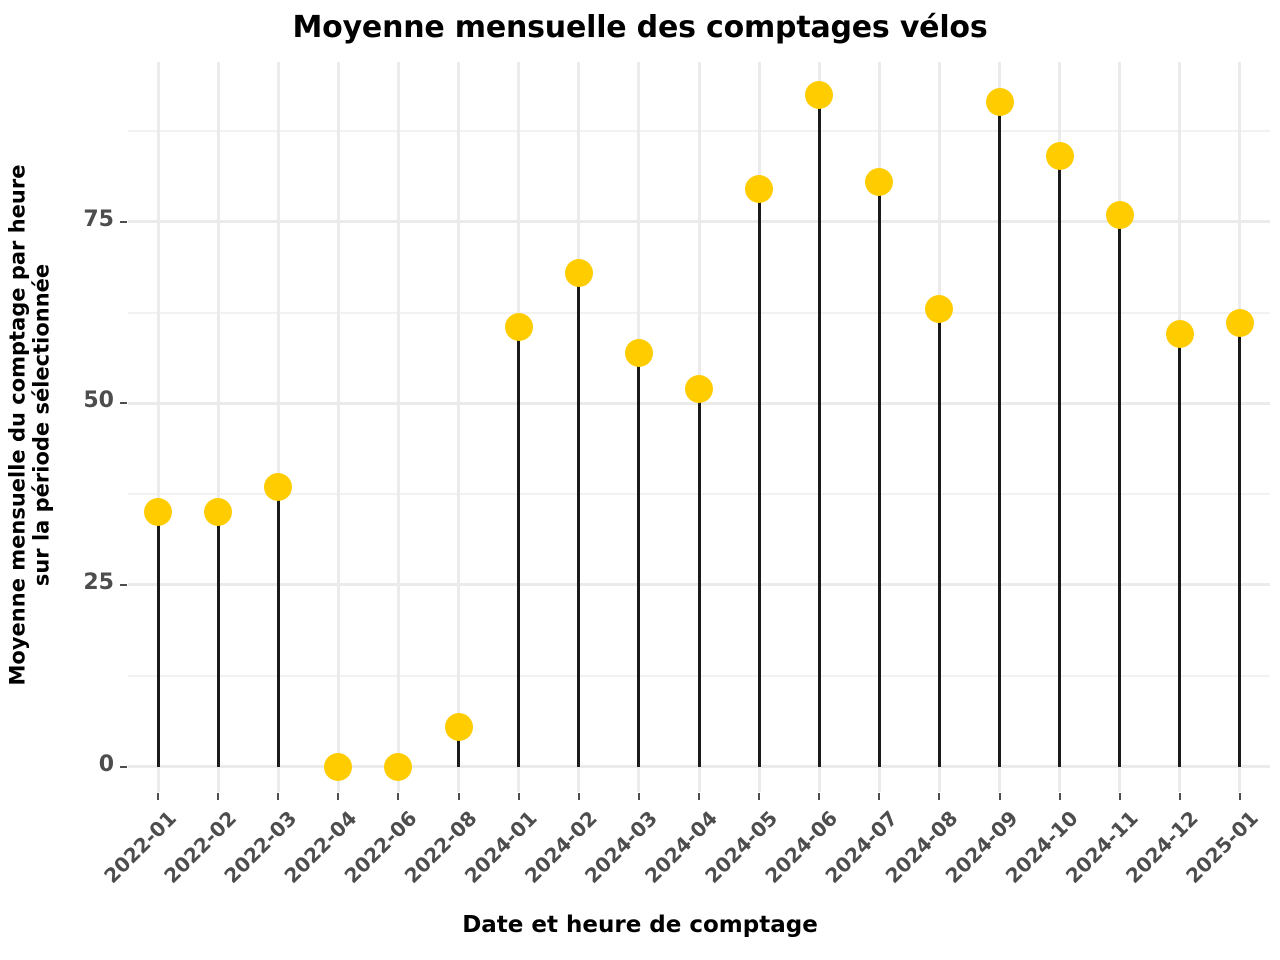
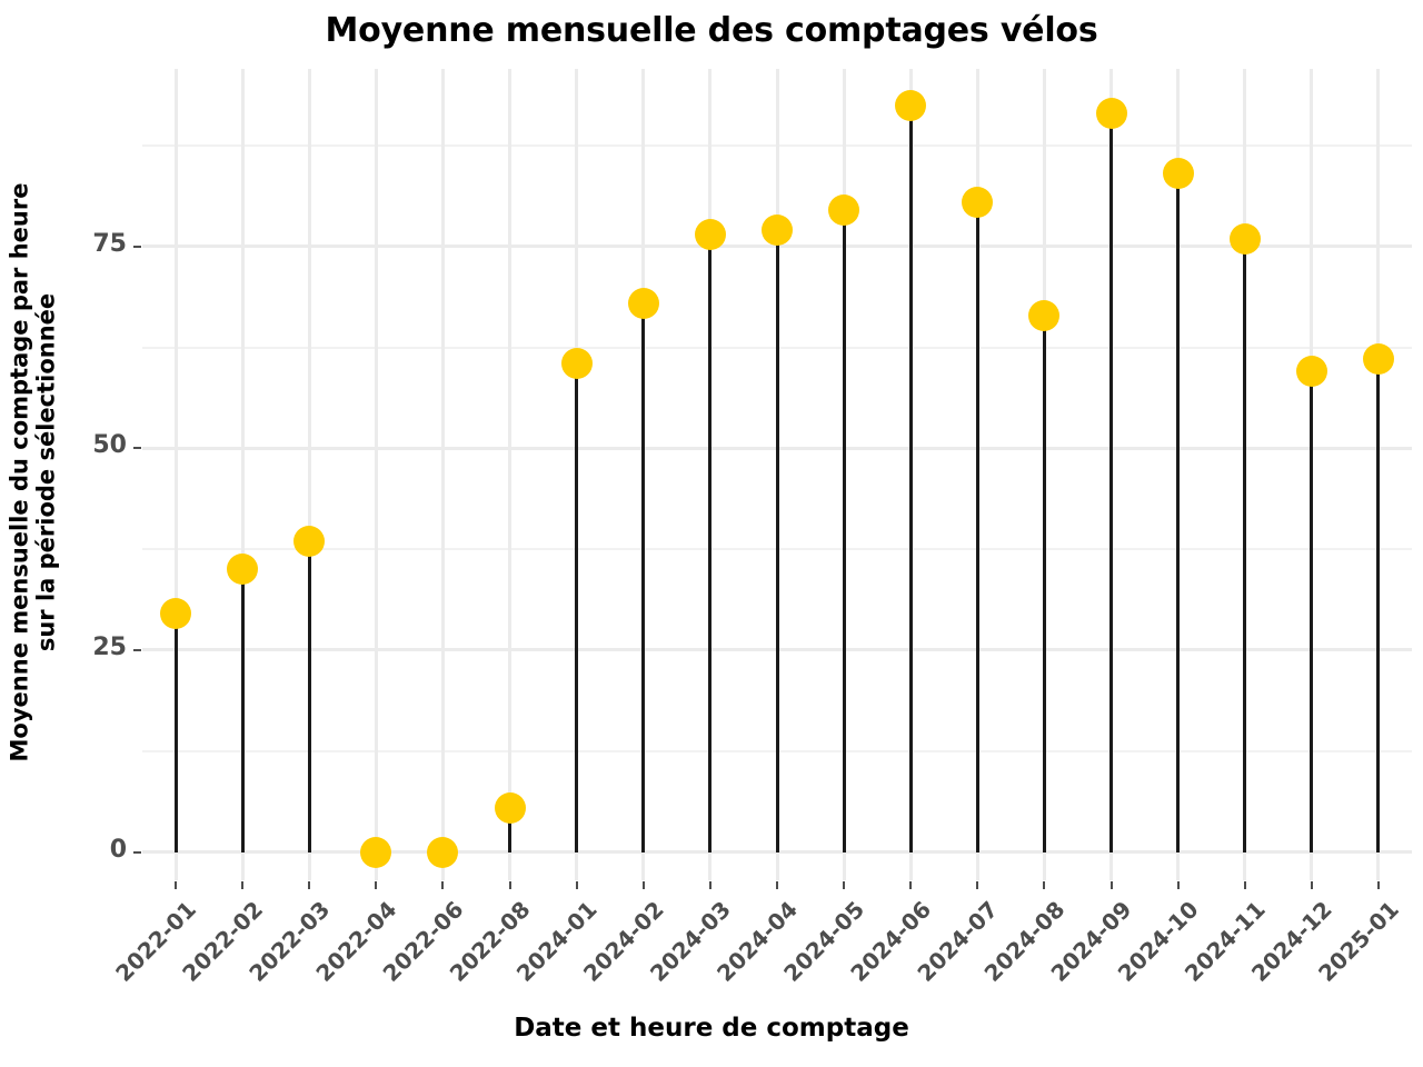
2022-01: 35 -> 30
2024-03: 57 -> 76
2024-04: 52 -> 77
2024-08: 63 -> 66
